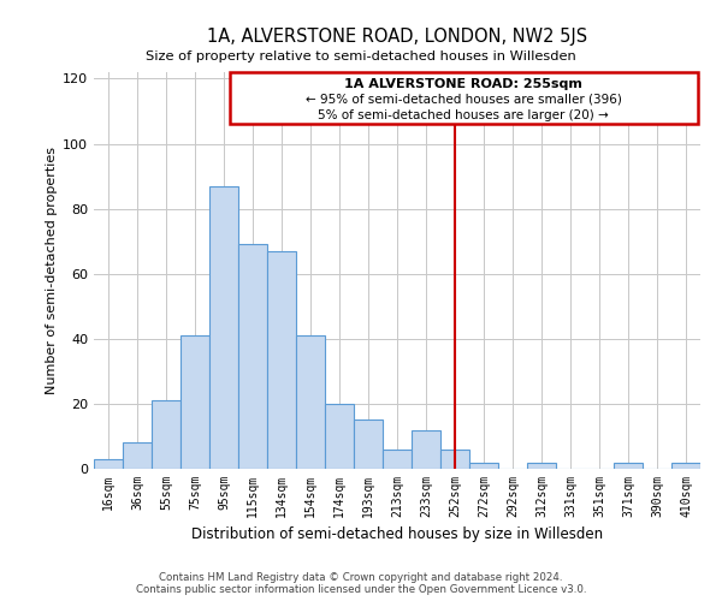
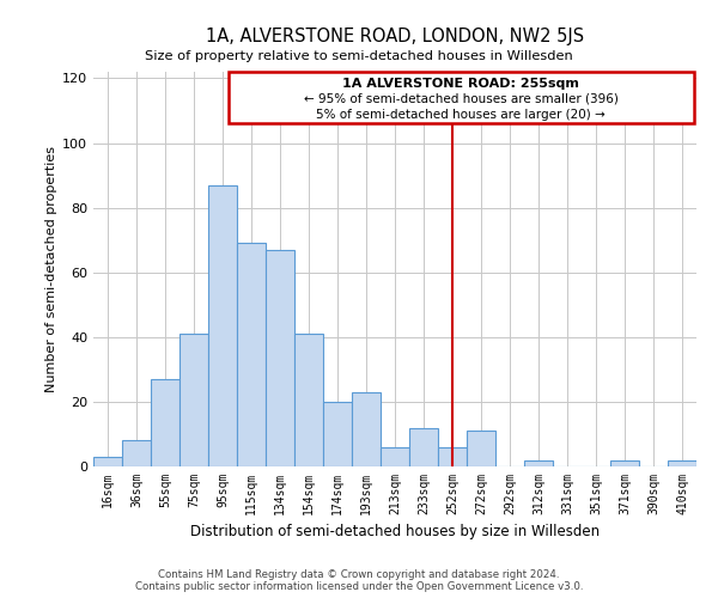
55sqm: 21 -> 27
193sqm: 15 -> 23
272sqm: 2 -> 11
